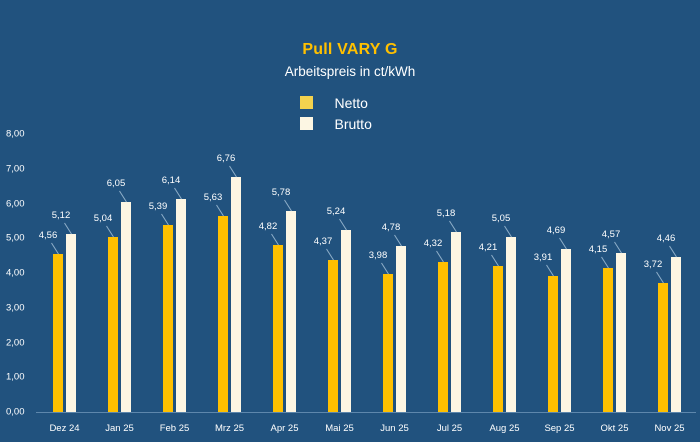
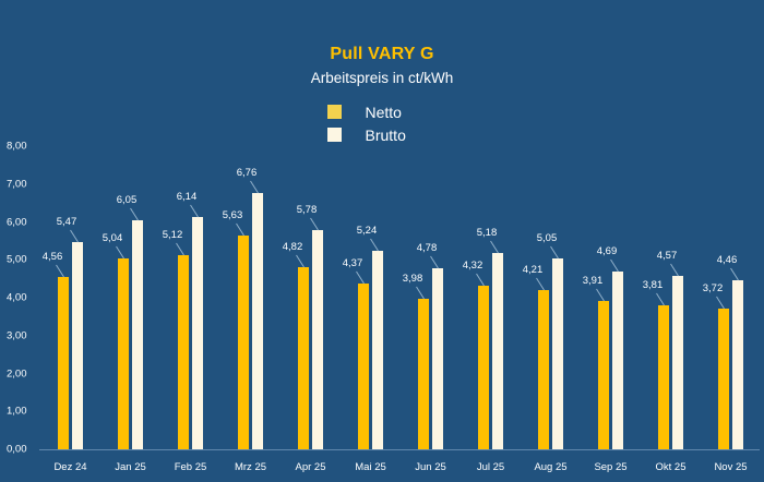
Brutto/Dez 24: 5,12 -> 5,47
Netto/Feb 25: 5,39 -> 5,12
Netto/Okt 25: 4,15 -> 3,81
